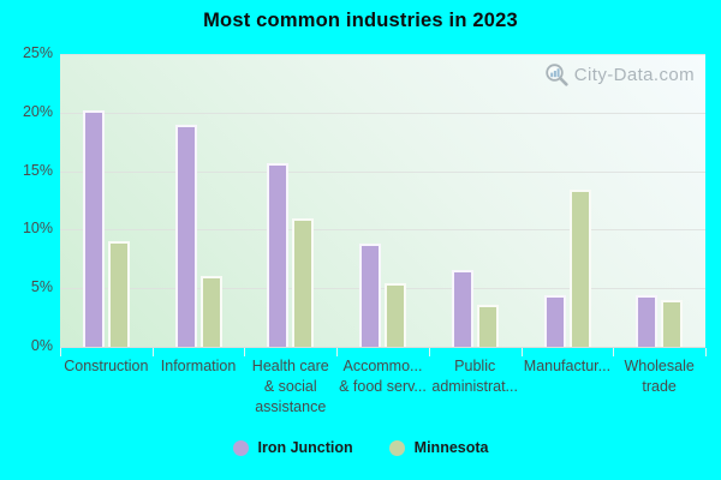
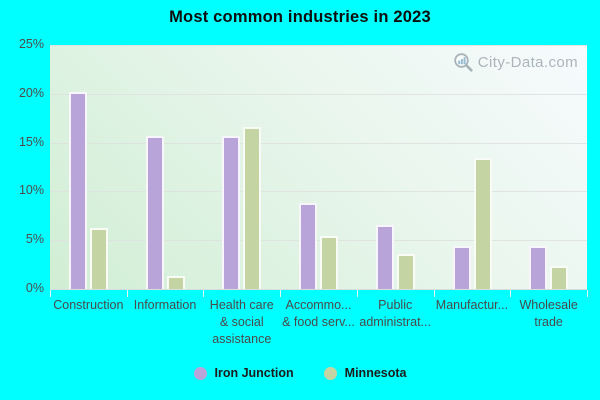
Minnesota/Construction: 9% -> 6%
Iron Junction/Information: 19% -> 16%
Minnesota/Information: 6% -> 1%
Minnesota/Health care & social assistance: 11% -> 17%
Minnesota/Wholesale trade: 4% -> 2%
